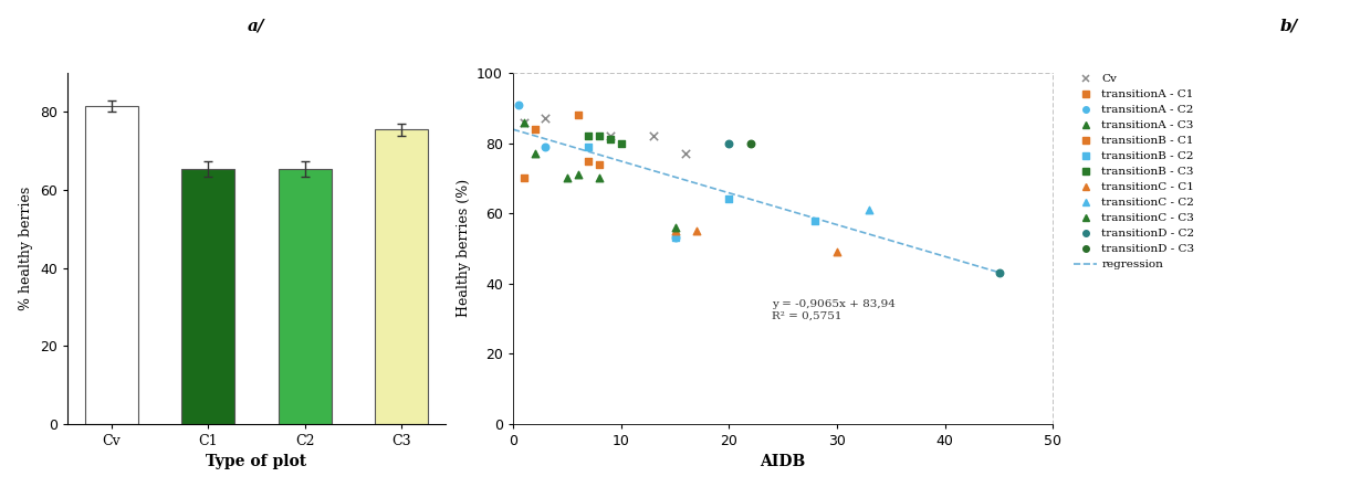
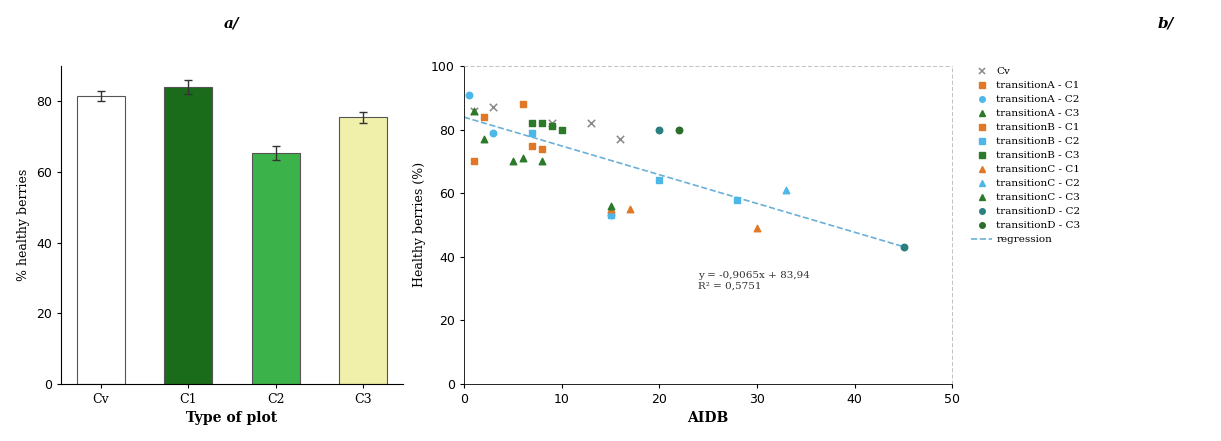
C1: 65.5 -> 84.0
